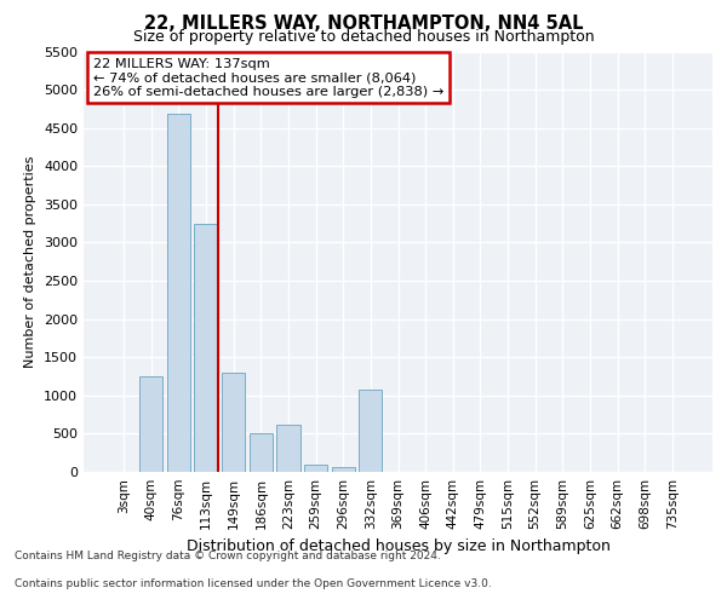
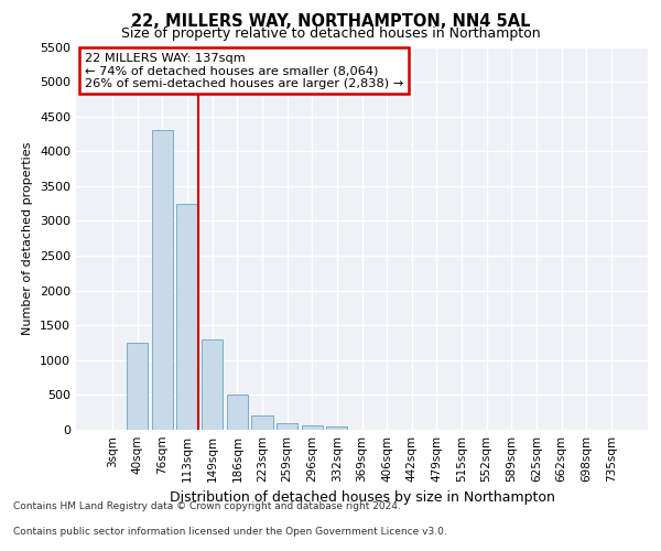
76sqm: 4680 -> 4300
223sqm: 620 -> 200
332sqm: 1080 -> 50
